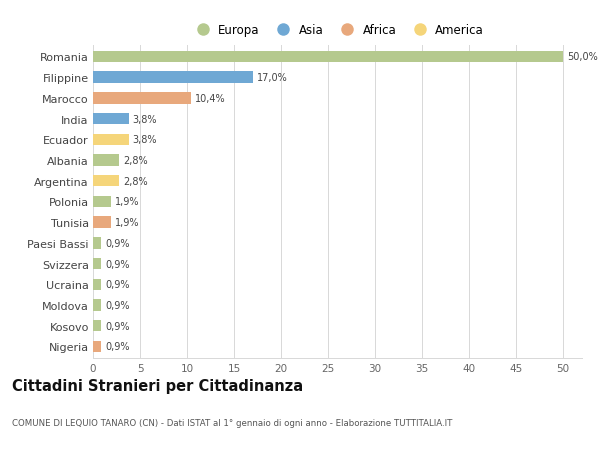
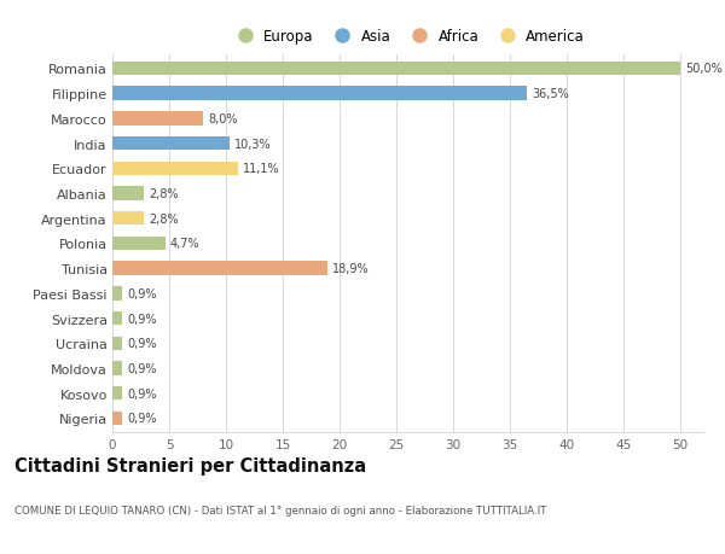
Filippine: 17,0% -> 36,5%
Marocco: 10,4% -> 8,0%
India: 3,8% -> 10,3%
Ecuador: 3,8% -> 11,1%
Polonia: 1,9% -> 4,7%
Tunisia: 1,9% -> 18,9%
